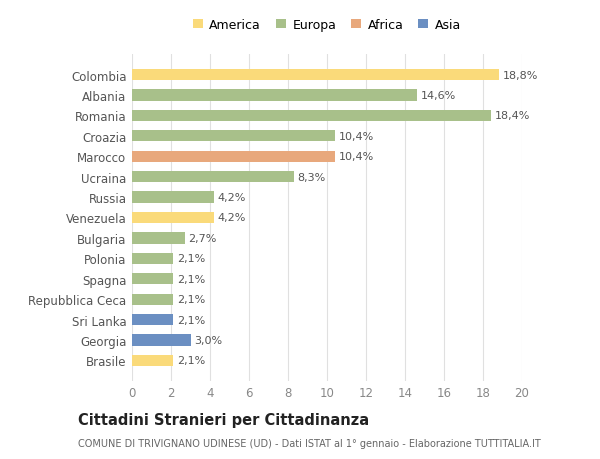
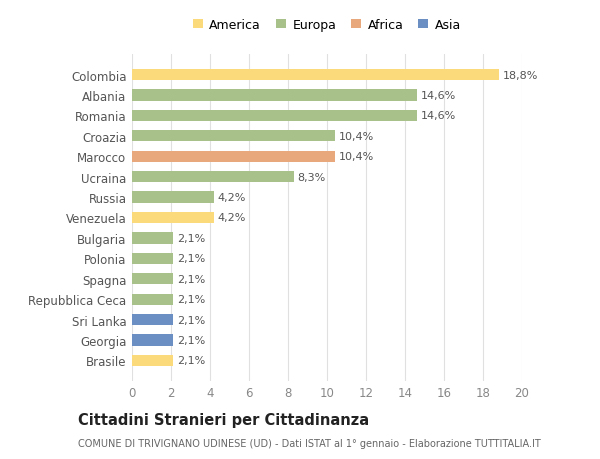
Romania: 18,4% -> 14,6%
Bulgaria: 2,7% -> 2,1%
Georgia: 3,0% -> 2,1%
